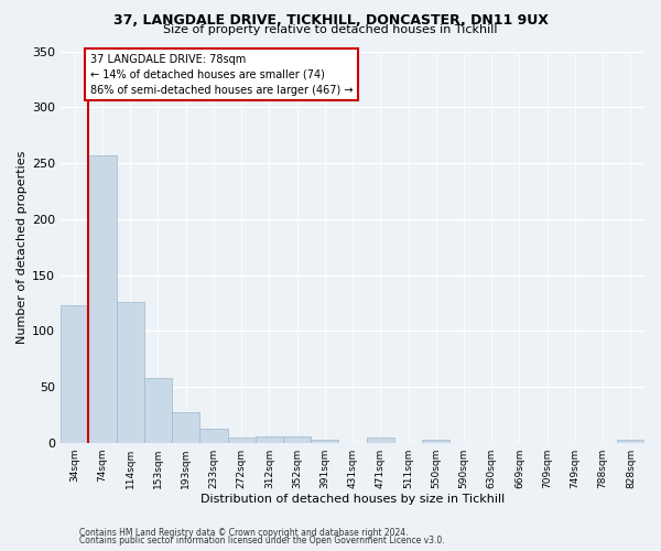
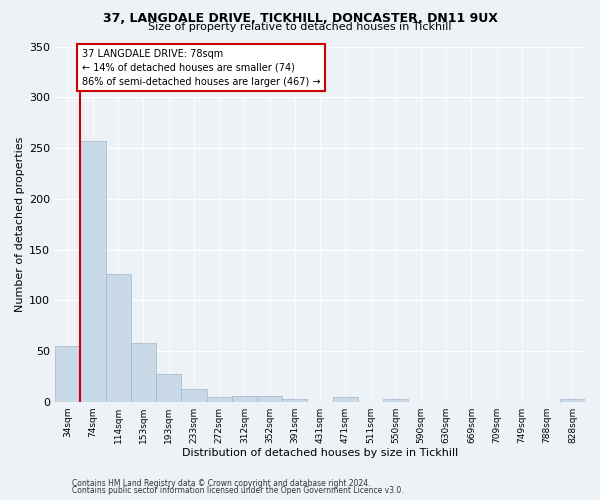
34sqm: 123 -> 55
